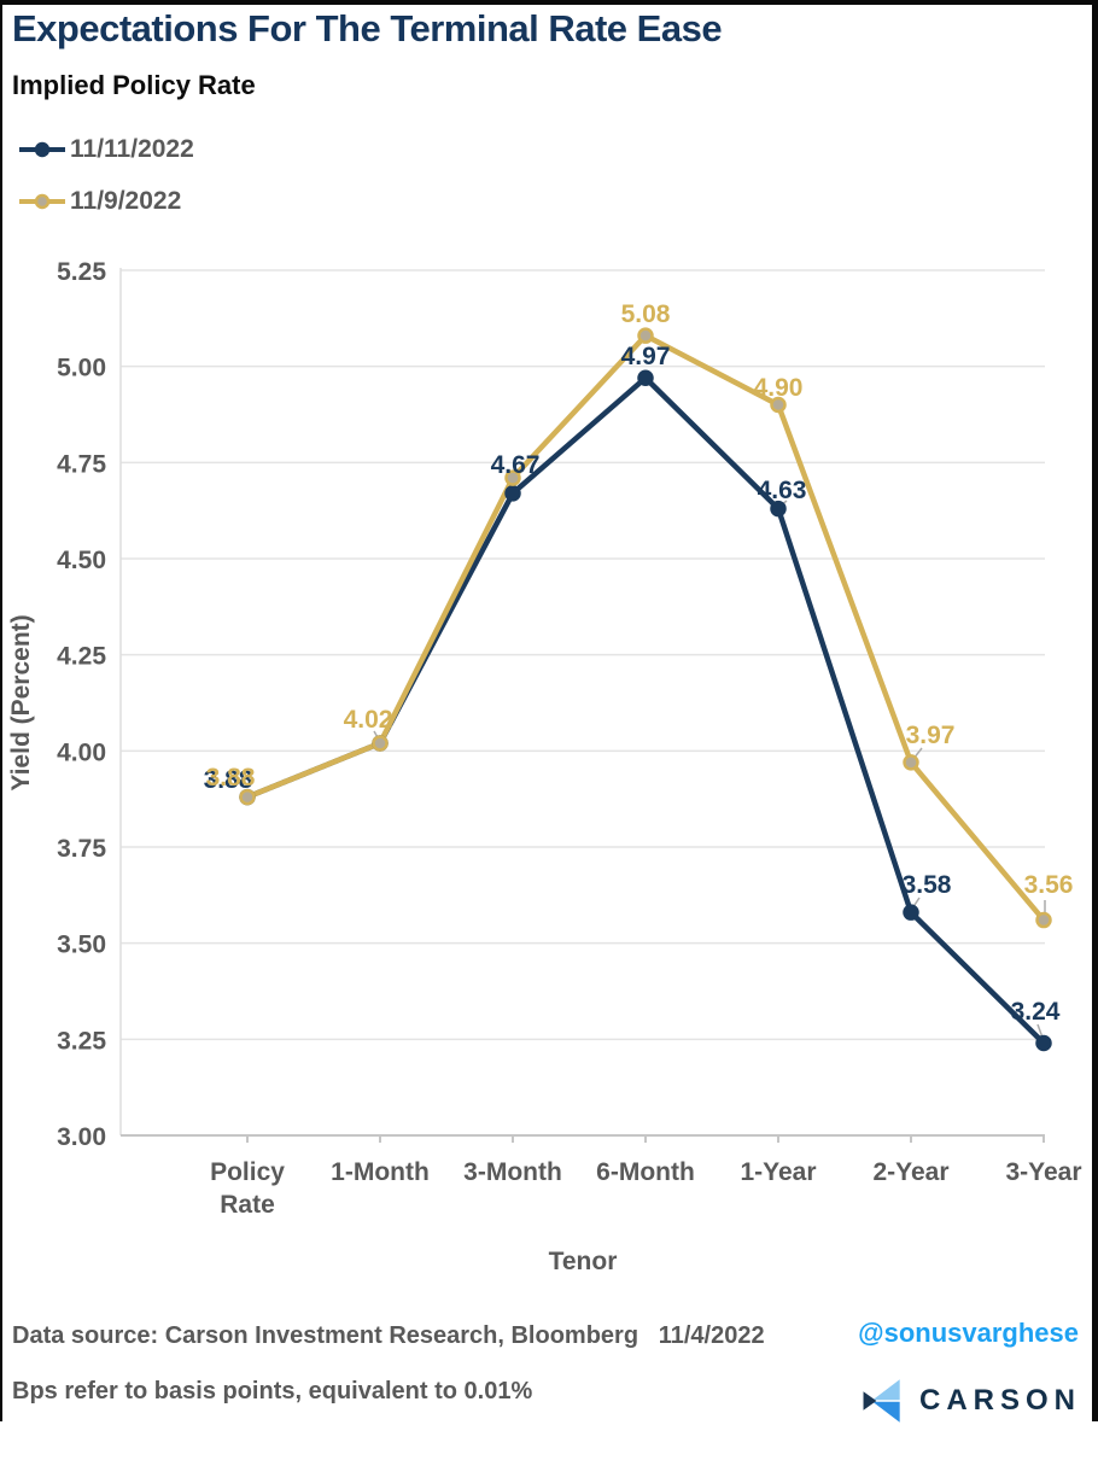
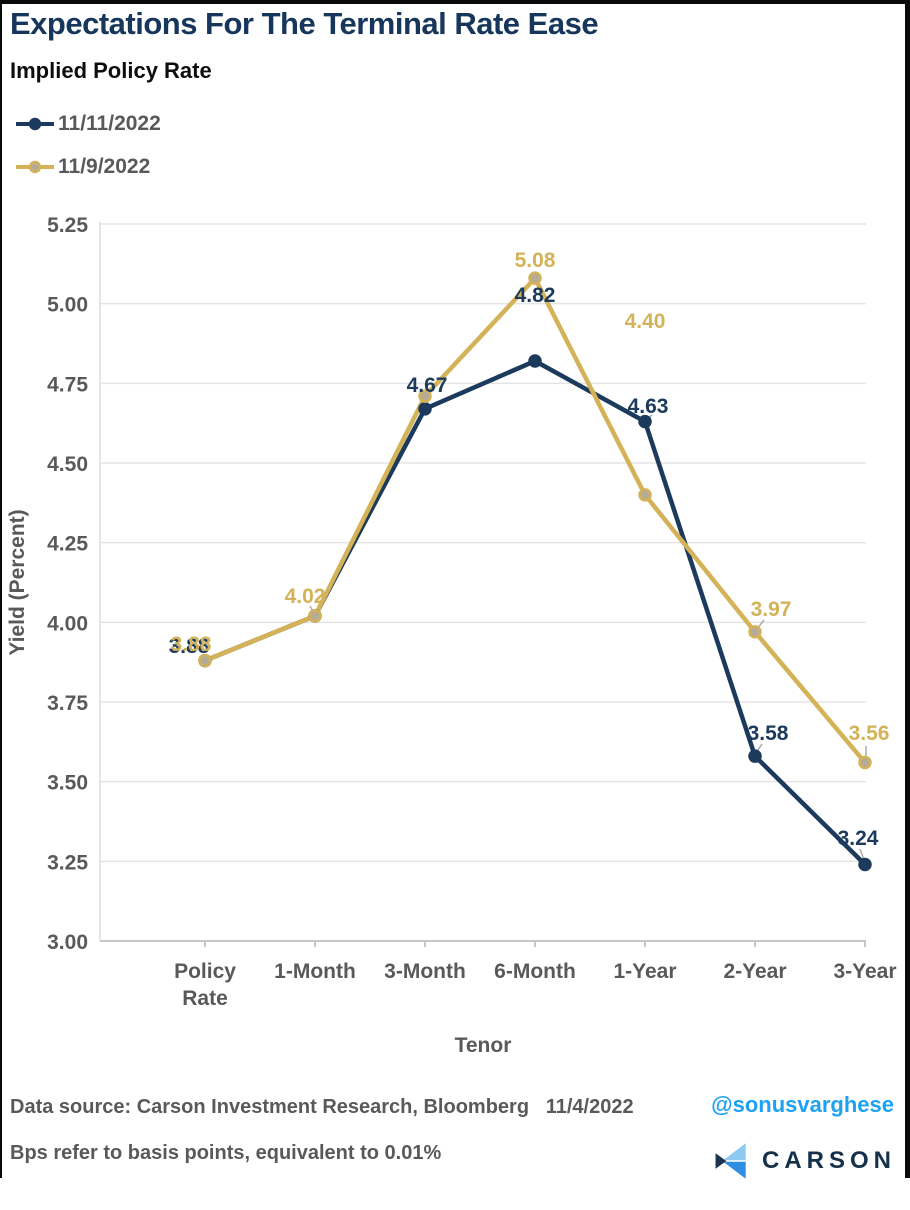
11/11/2022/6-Month: 4.97 -> 4.82
11/9/2022/1-Year: 4.90 -> 4.40
